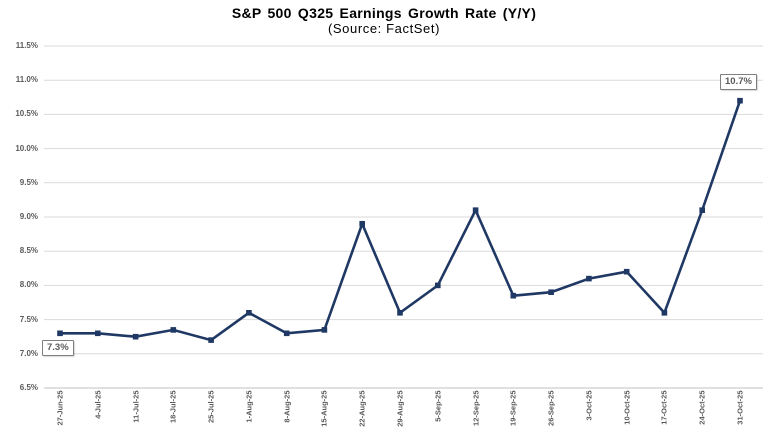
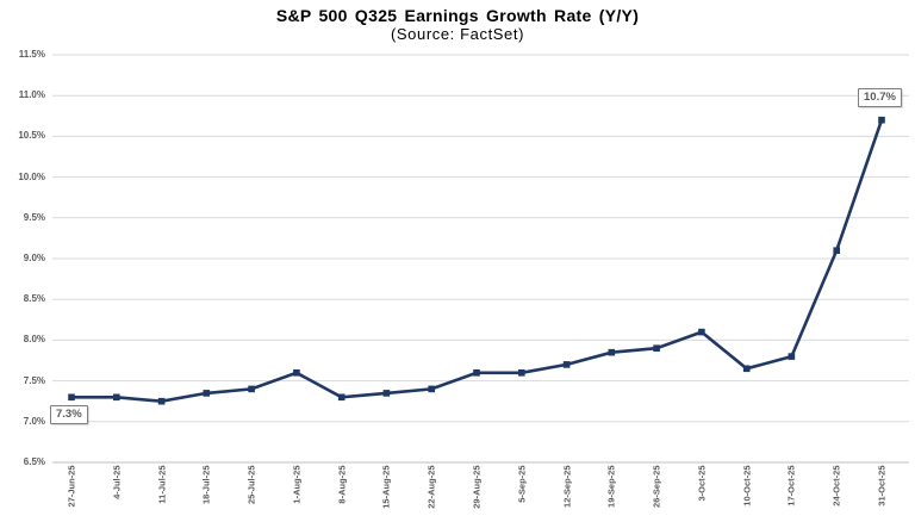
25-Jul-25: 7.2% -> 7.4%
22-Aug-25: 8.9% -> 7.4%
5-Sep-25: 8.0% -> 7.6%
12-Sep-25: 9.1% -> 7.7%
10-Oct-25: 8.2% -> 7.7%
17-Oct-25: 7.6% -> 7.8%
